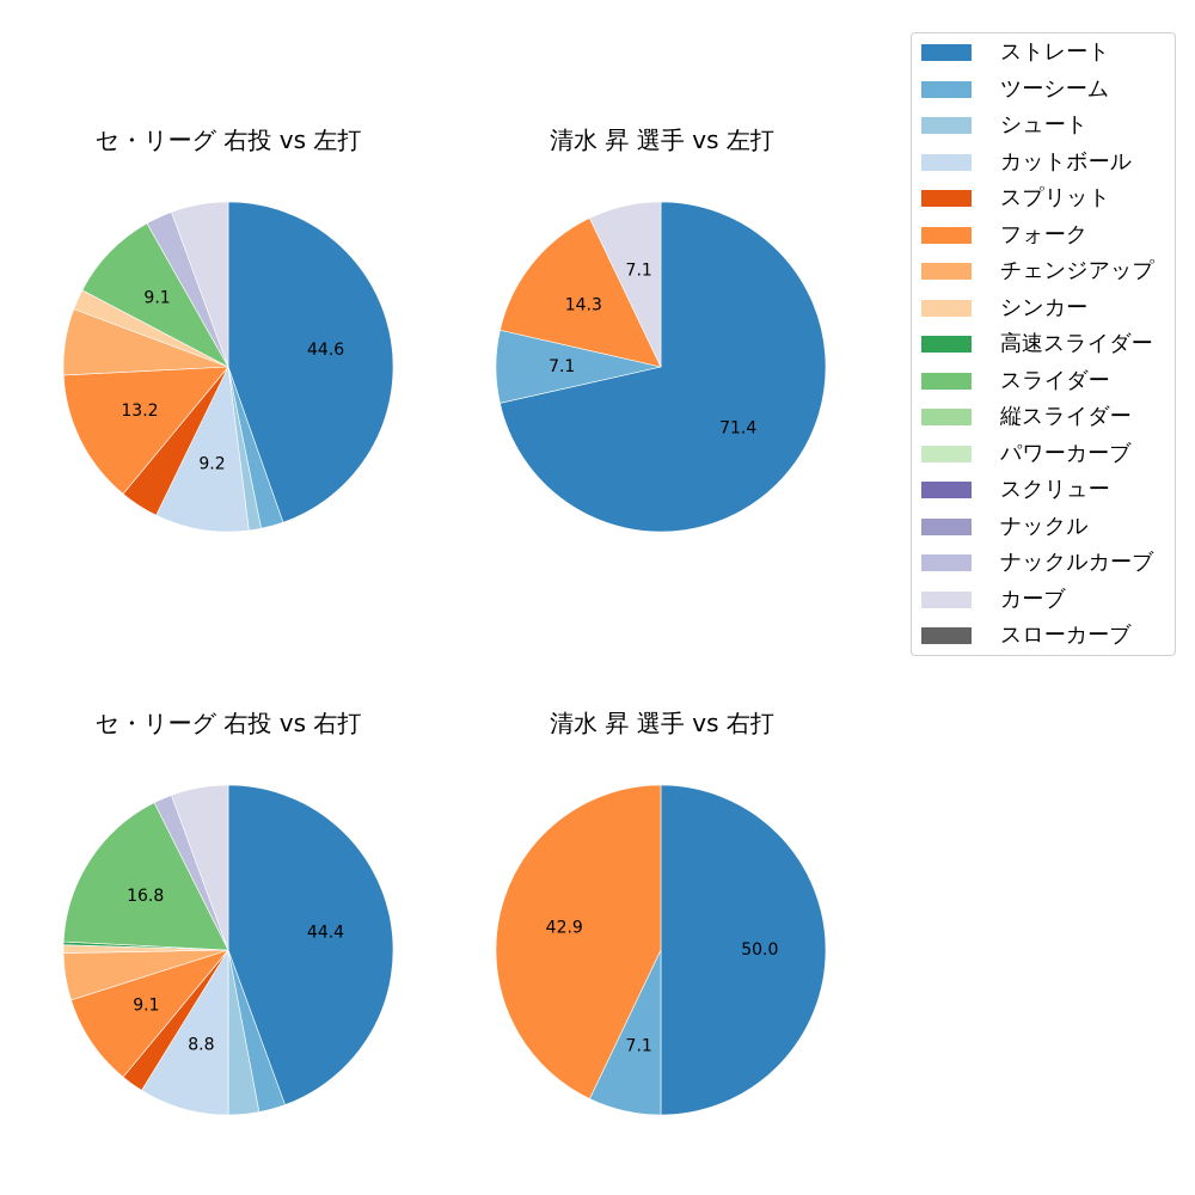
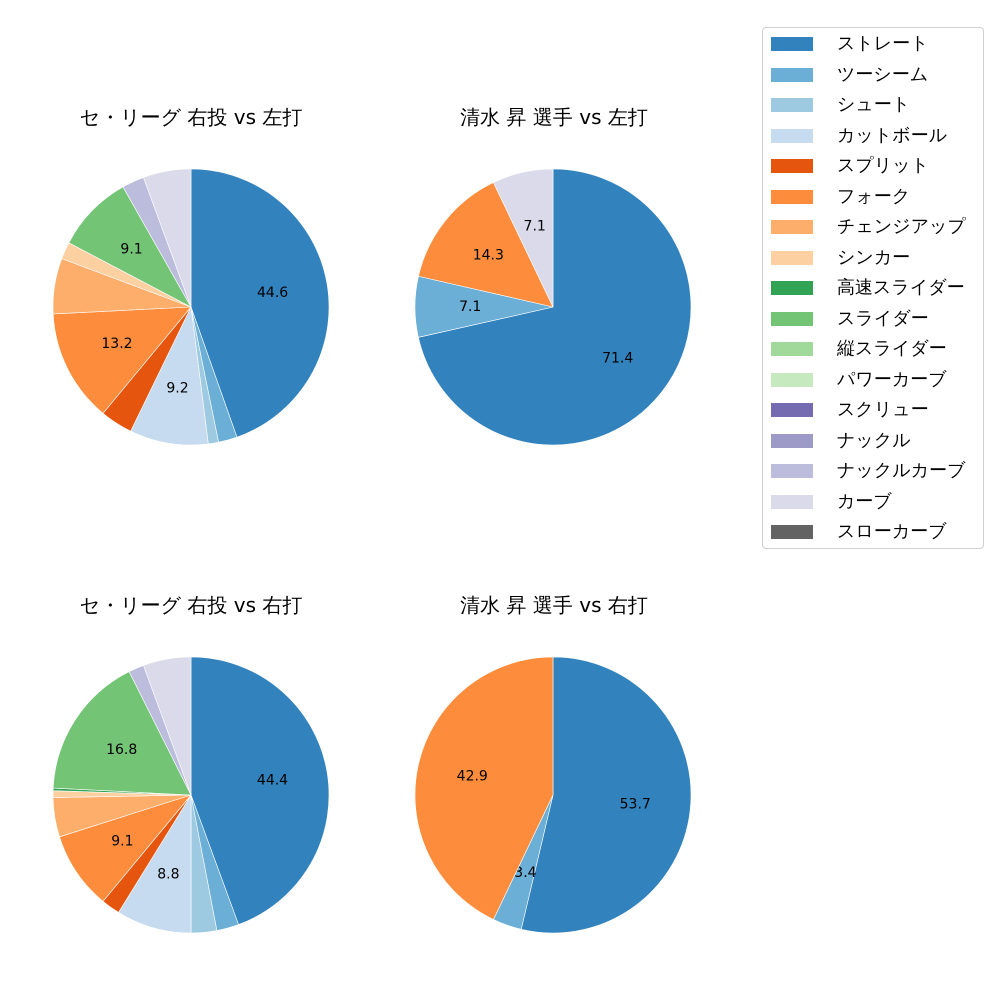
清水 昇 選手 vs 右打/ストレート: 50.0 -> 53.7
清水 昇 選手 vs 右打/ツーシーム: 7.1 -> 3.4
